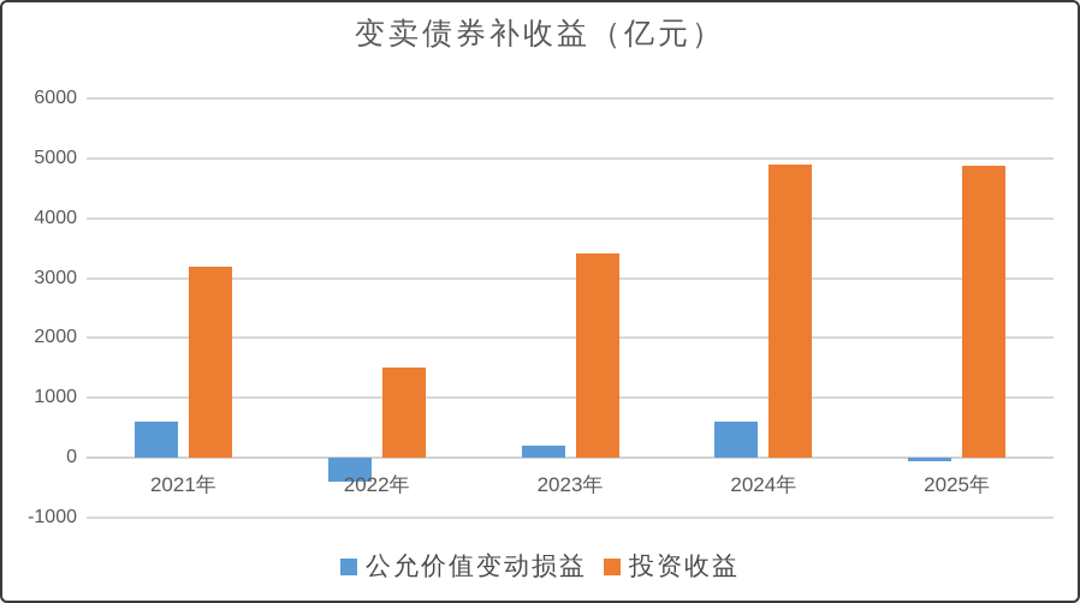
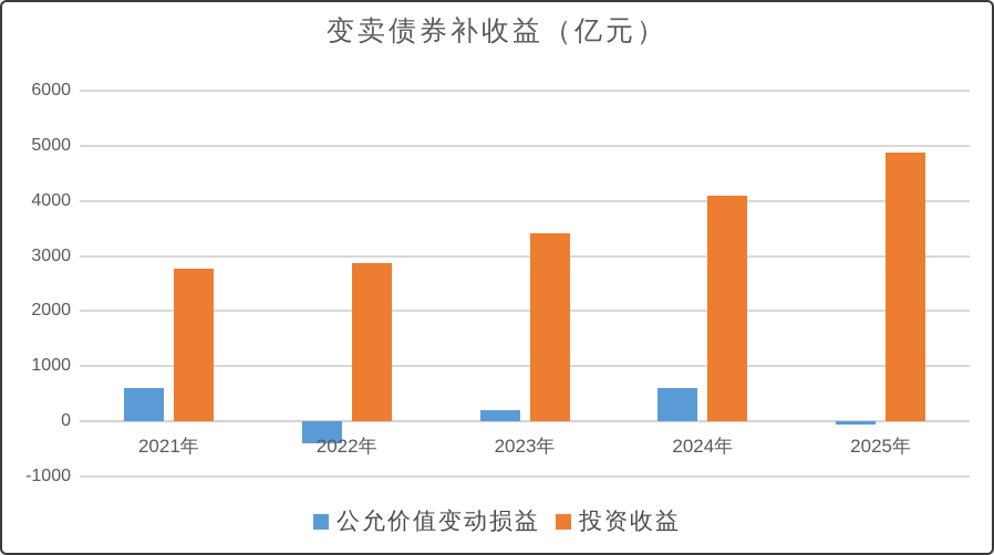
投资收益/2021年: 3200 -> 2800
投资收益/2022年: 1500 -> 2900
投资收益/2024年: 4900 -> 4100
